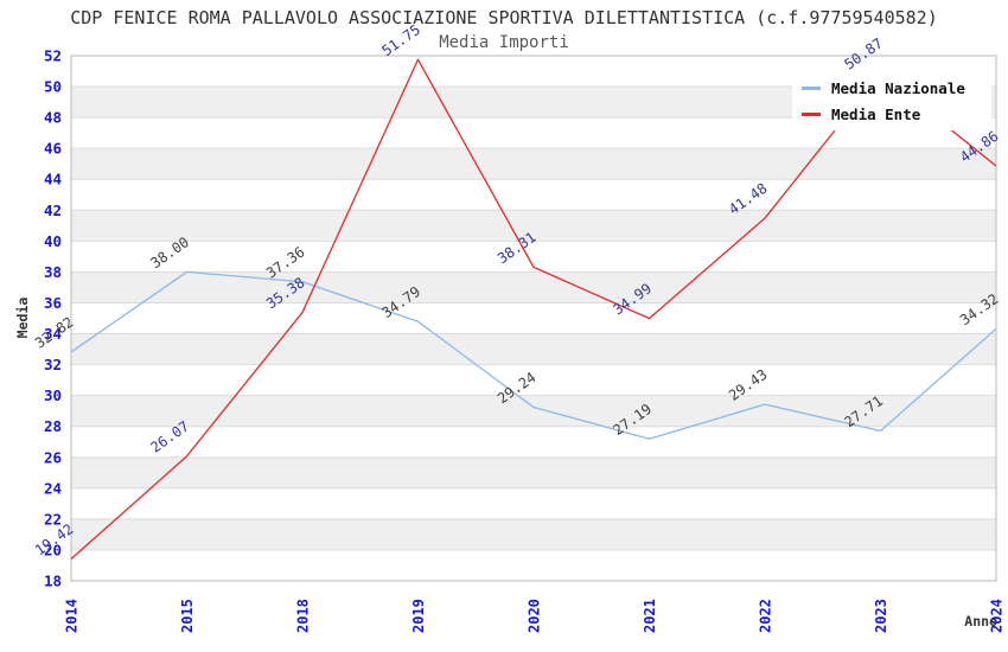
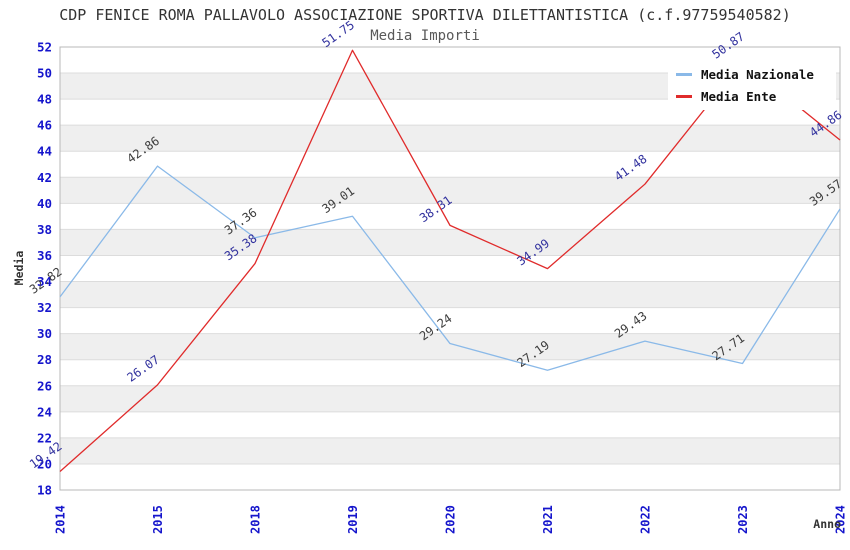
Media Nazionale/2015: 38.00 -> 42.86
Media Nazionale/2019: 34.79 -> 39.01
Media Nazionale/2024: 34.32 -> 39.57
